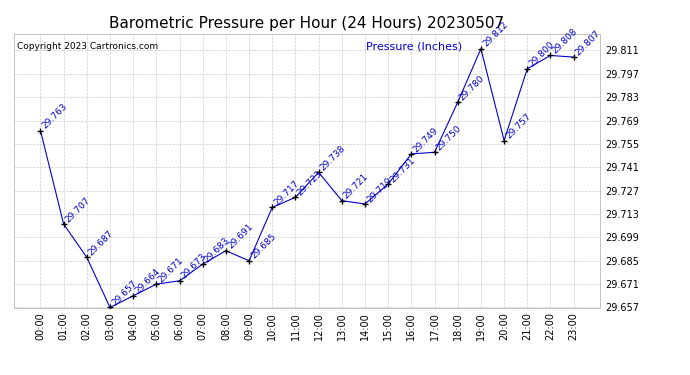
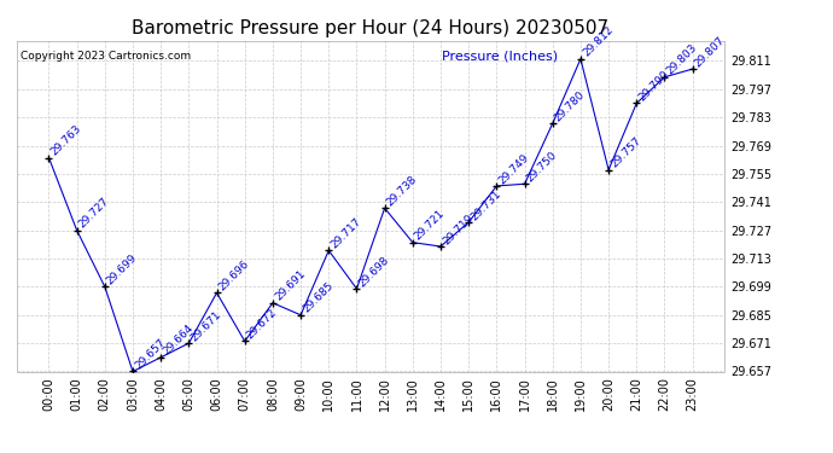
01:00: 29.707 -> 29.727
02:00: 29.687 -> 29.699
06:00: 29.673 -> 29.696
07:00: 29.683 -> 29.672
11:00: 29.723 -> 29.698
21:00: 29.800 -> 29.790
22:00: 29.808 -> 29.803
